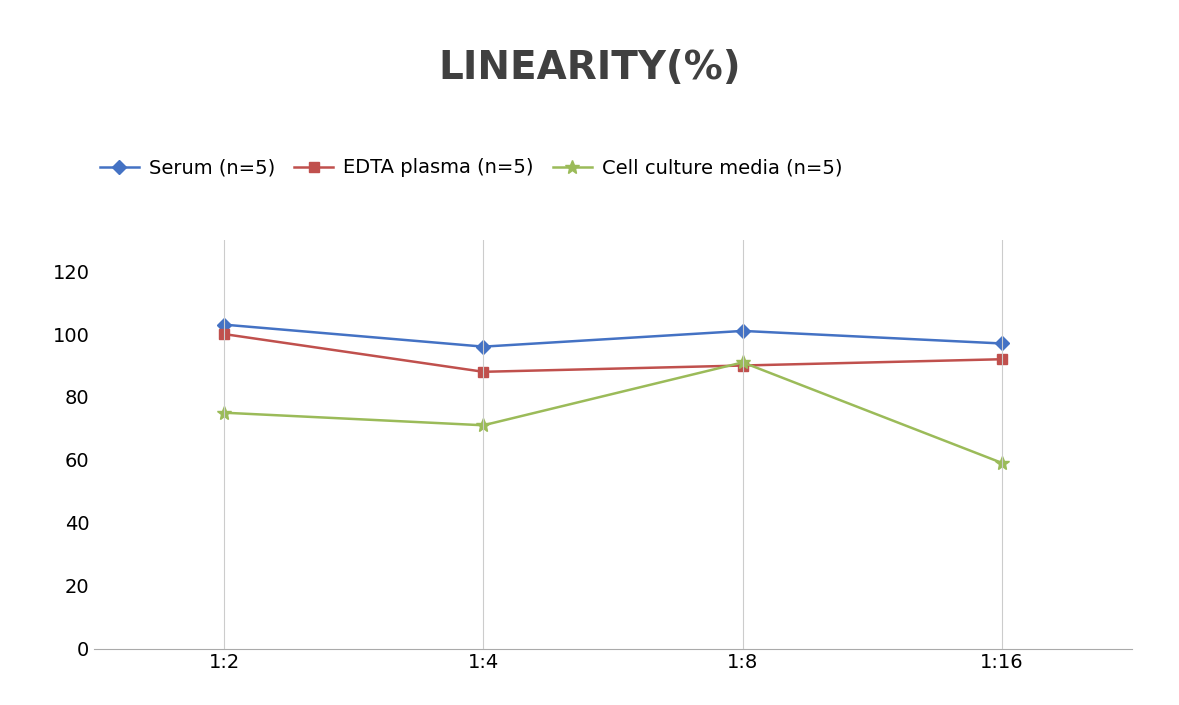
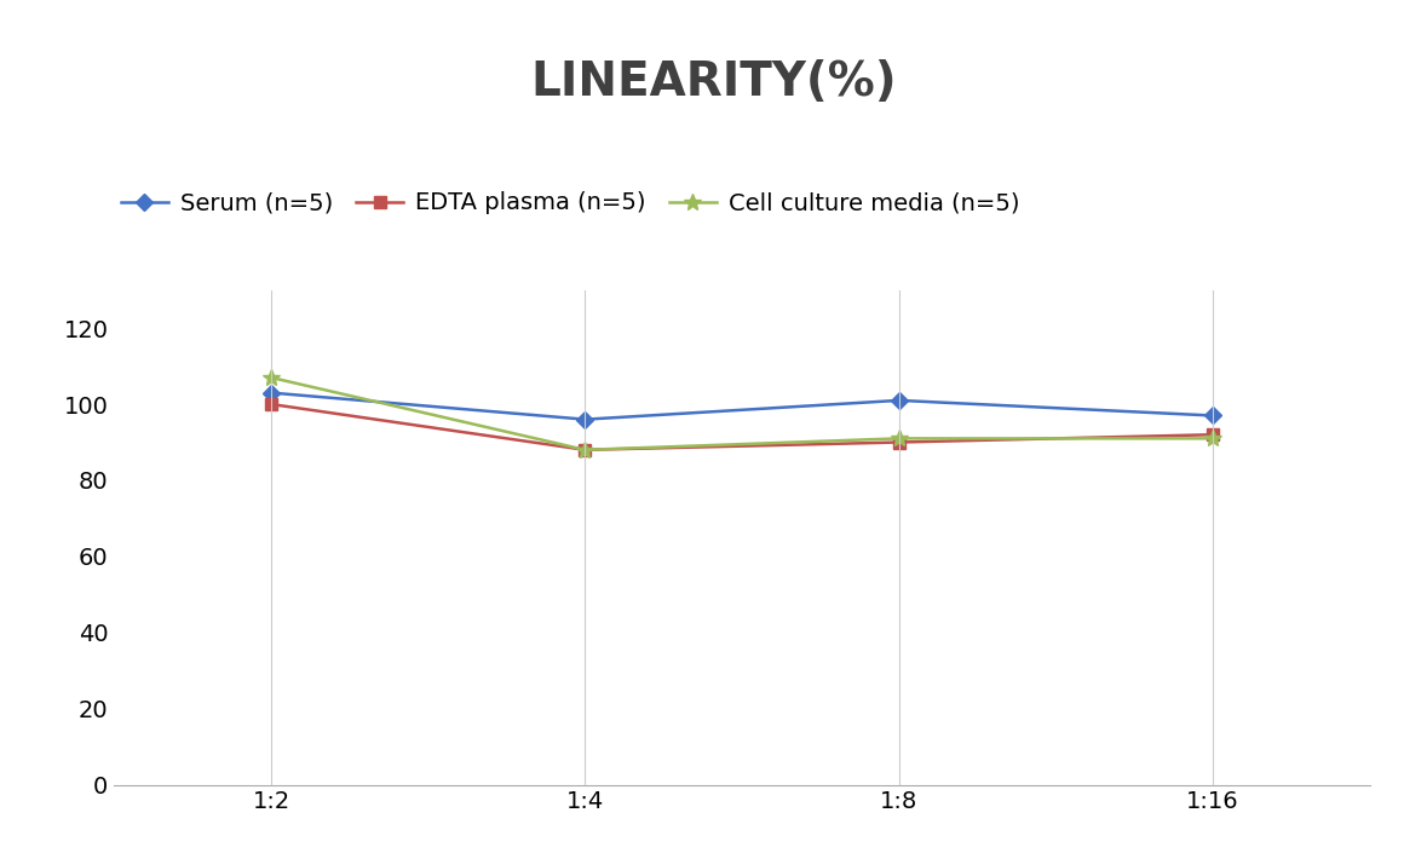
Cell culture media (n=5)/1:2: 75 -> 107
Cell culture media (n=5)/1:4: 71 -> 88
Cell culture media (n=5)/1:16: 59 -> 91
